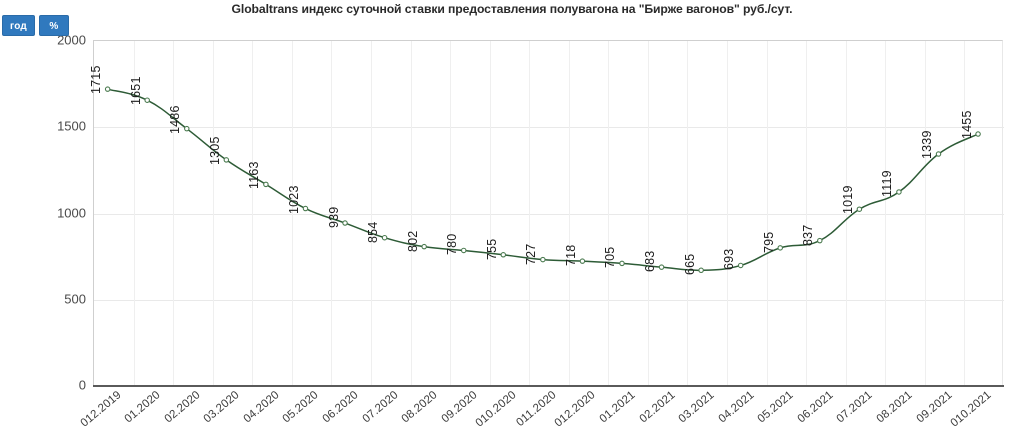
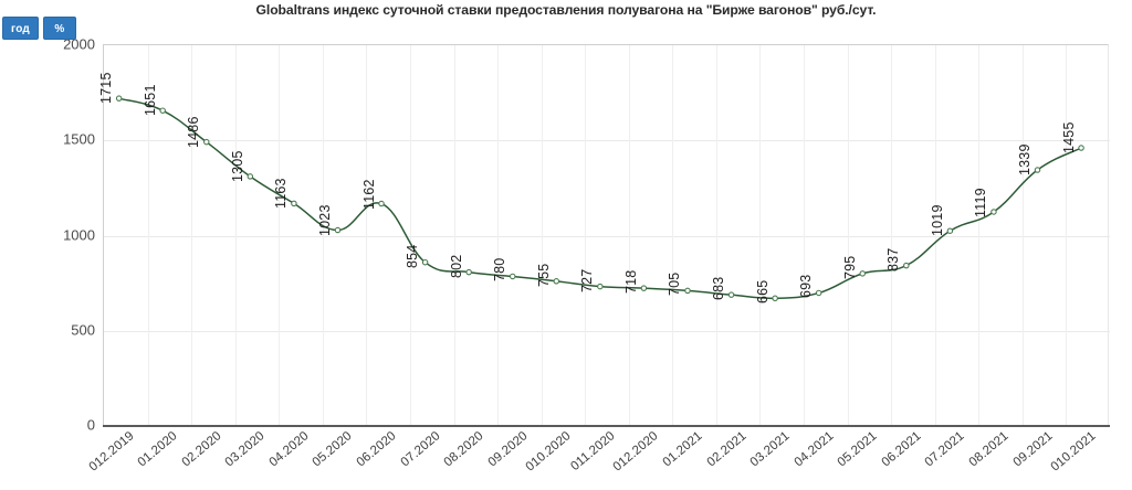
06.2020: 939 -> 1162
